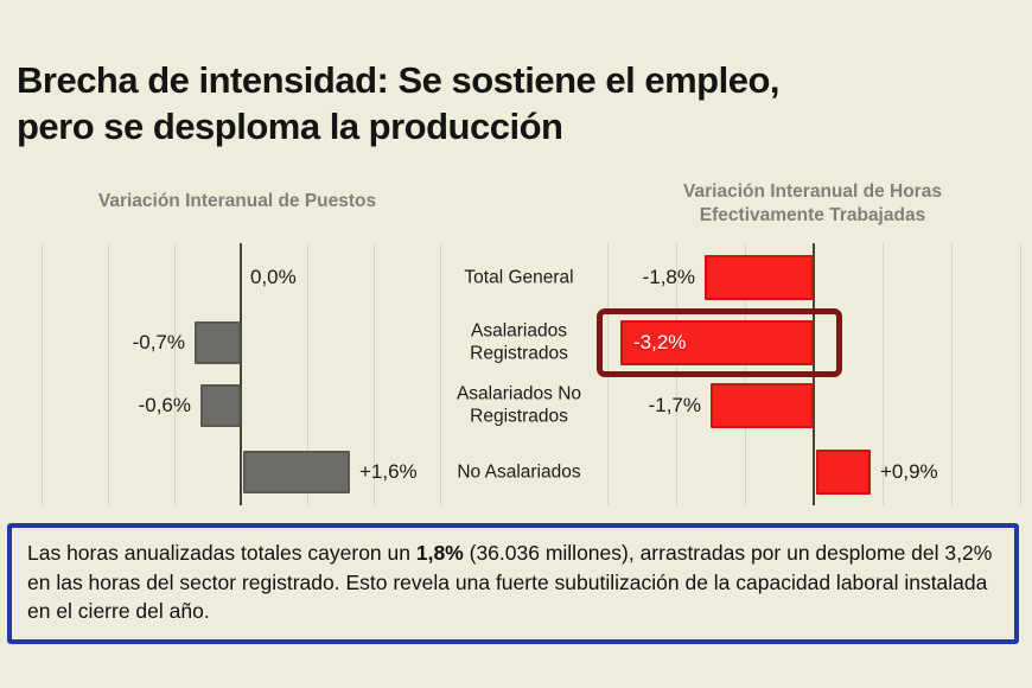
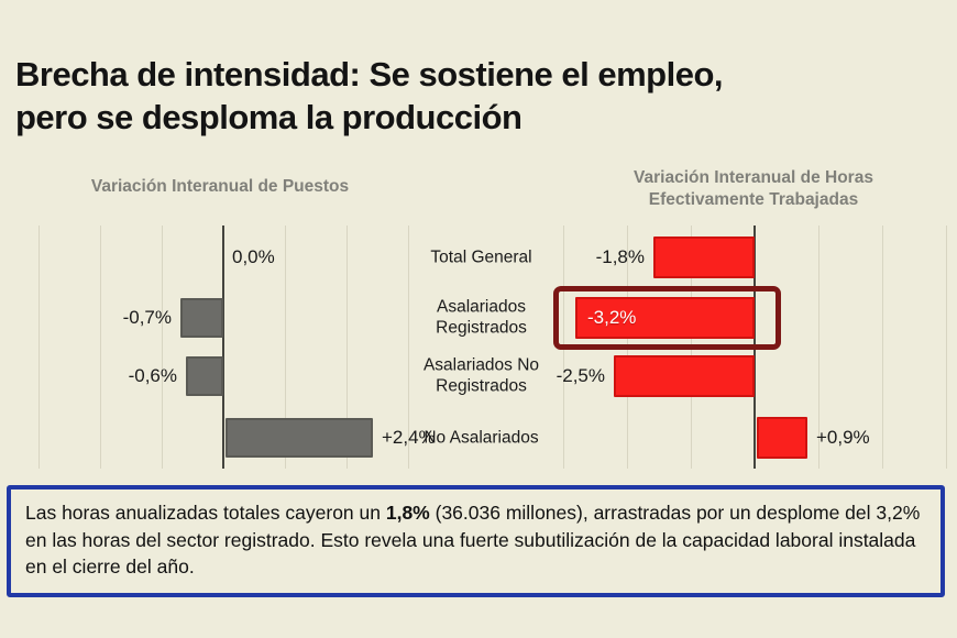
Variación Interanual de Puestos/No Asalariados: +1,6% -> +2,4%
Variación Interanual de Horas Efectivamente Trabajadas/Asalariados No Registrados: -1,7% -> -2,5%
